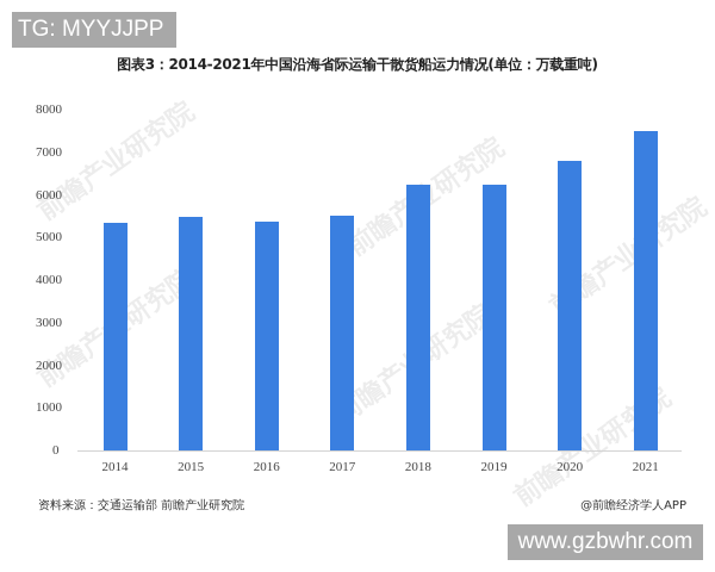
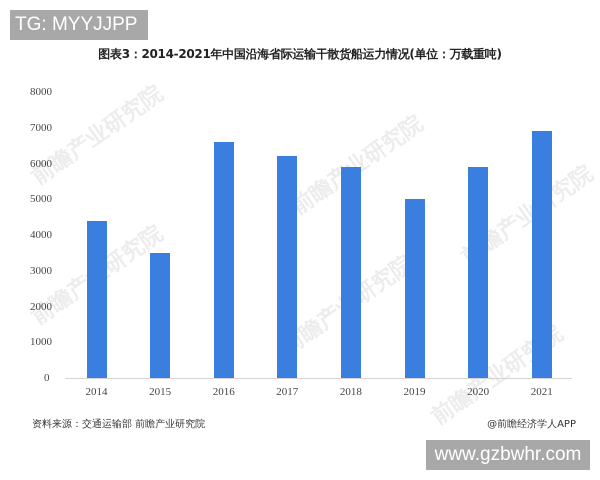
2014: 5300 -> 4400
2015: 5500 -> 3500
2016: 5400 -> 6600
2017: 5500 -> 6200
2018: 6200 -> 5900
2019: 6200 -> 5000
2020: 6800 -> 5900
2021: 7500 -> 6900
